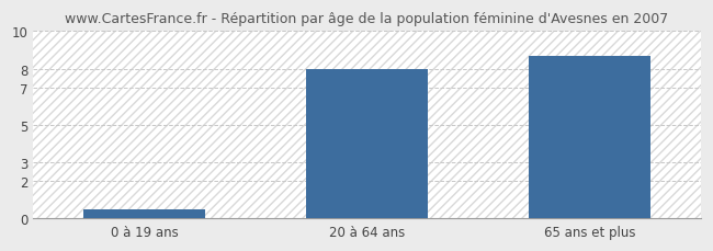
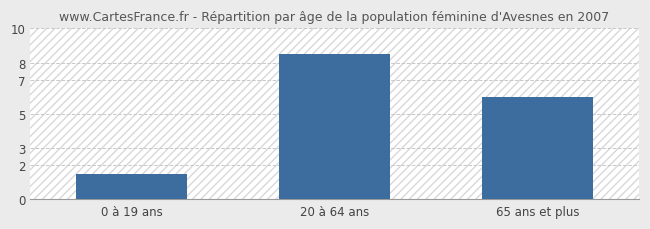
0 à 19 ans: 0.5 -> 1.5
20 à 64 ans: 8.0 -> 8.5
65 ans et plus: 8.7 -> 6.0
